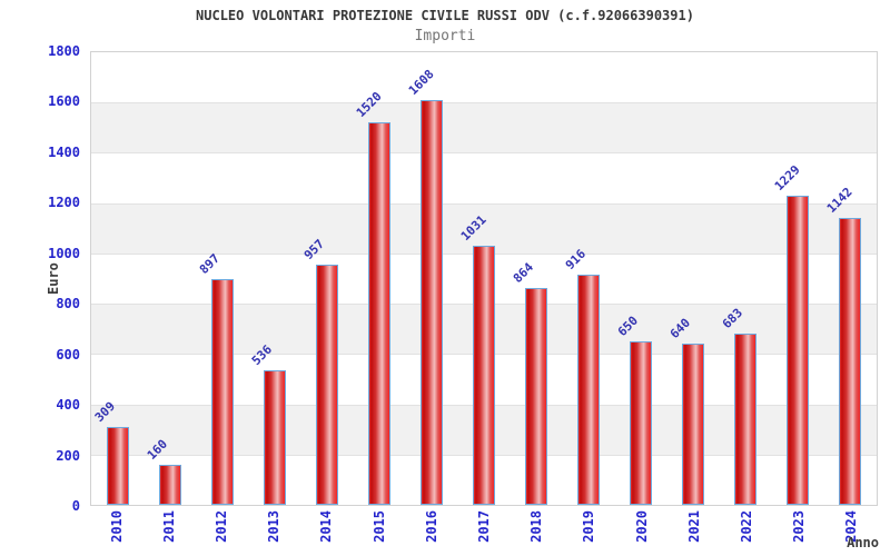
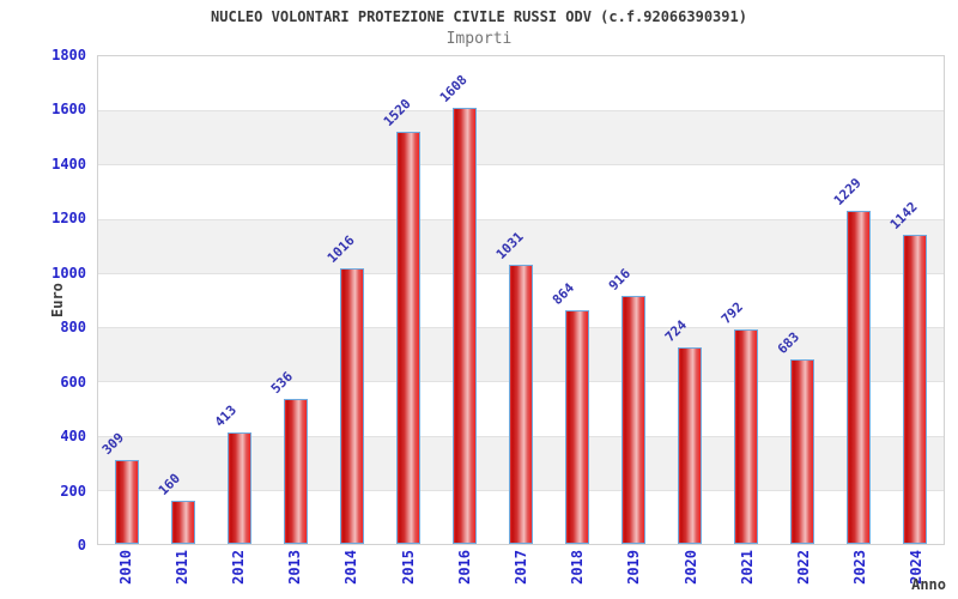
2012: 897 -> 413
2014: 957 -> 1016
2020: 650 -> 724
2021: 640 -> 792
